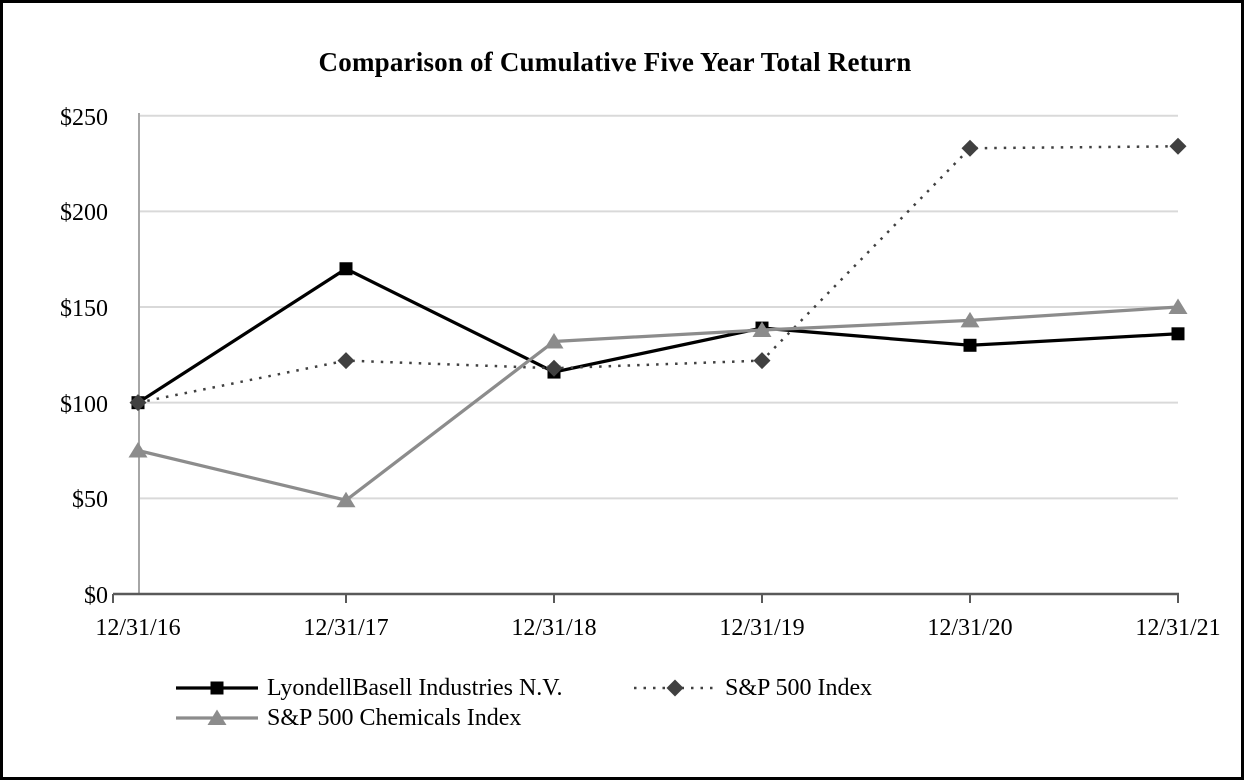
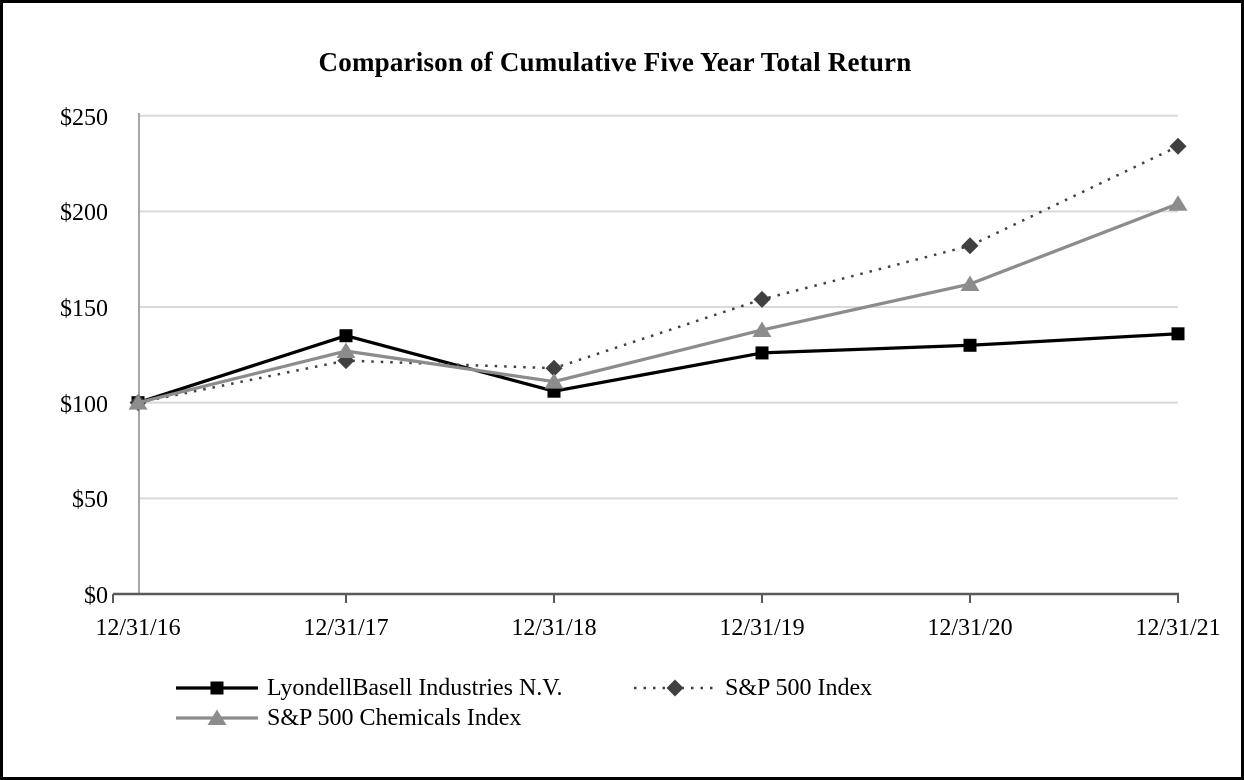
S&P 500 Chemicals Index/12/31/16: $75 -> $100
LyondellBasell Industries N.V./12/31/17: $170 -> $135
S&P 500 Chemicals Index/12/31/17: $49 -> $127
LyondellBasell Industries N.V./12/31/18: $116 -> $106
S&P 500 Chemicals Index/12/31/18: $132 -> $111
LyondellBasell Industries N.V./12/31/19: $139 -> $126
S&P 500 Index/12/31/19: $122 -> $154
S&P 500 Index/12/31/20: $233 -> $182
S&P 500 Chemicals Index/12/31/20: $143 -> $162
S&P 500 Chemicals Index/12/31/21: $150 -> $204
